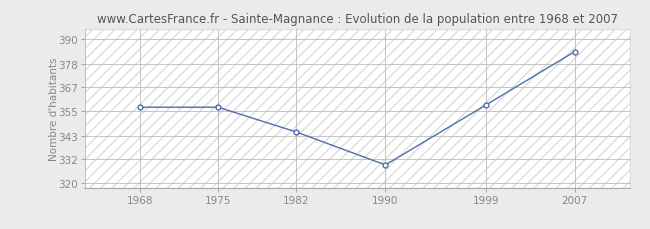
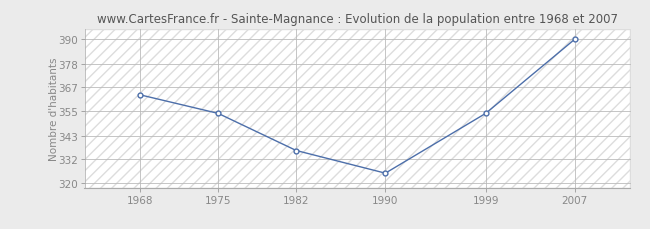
1968: 357 -> 363
1975: 357 -> 354
1982: 345 -> 336
1990: 329 -> 325
1999: 358 -> 354
2007: 384 -> 390
